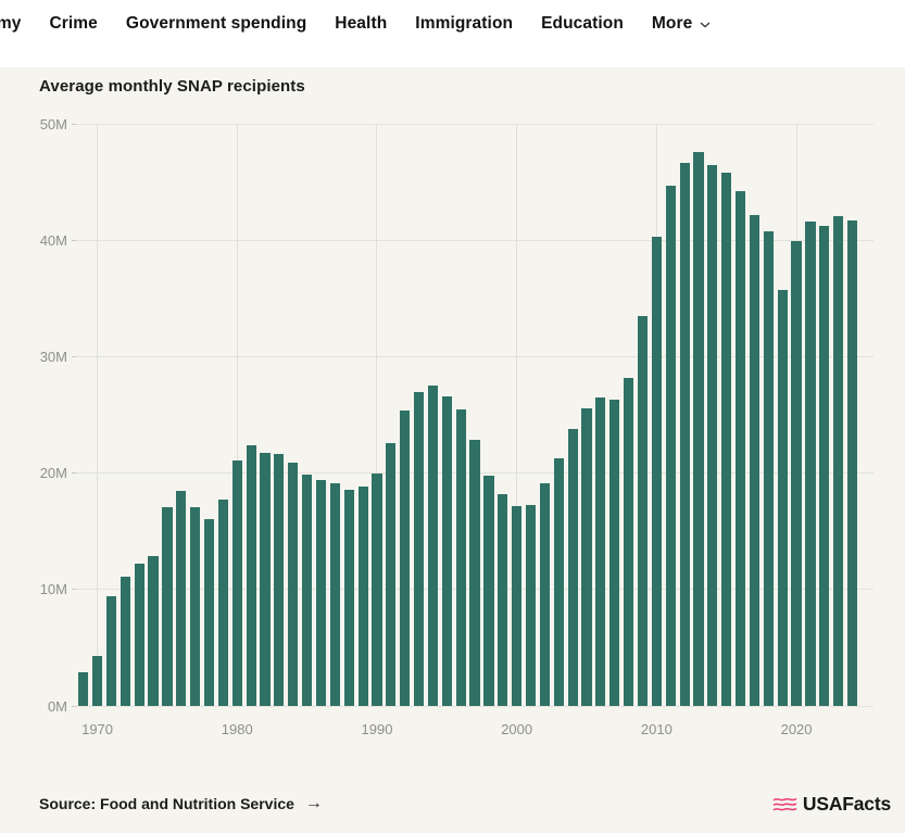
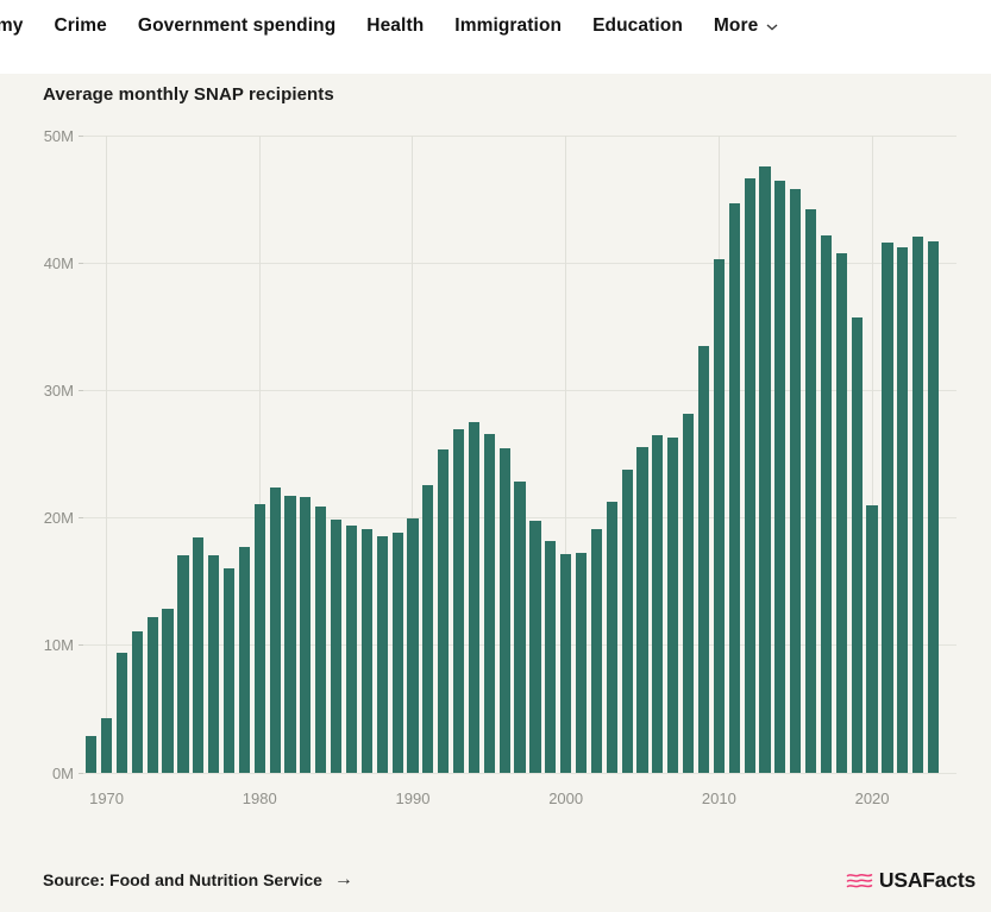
2020: 39.9M -> 21.0M
